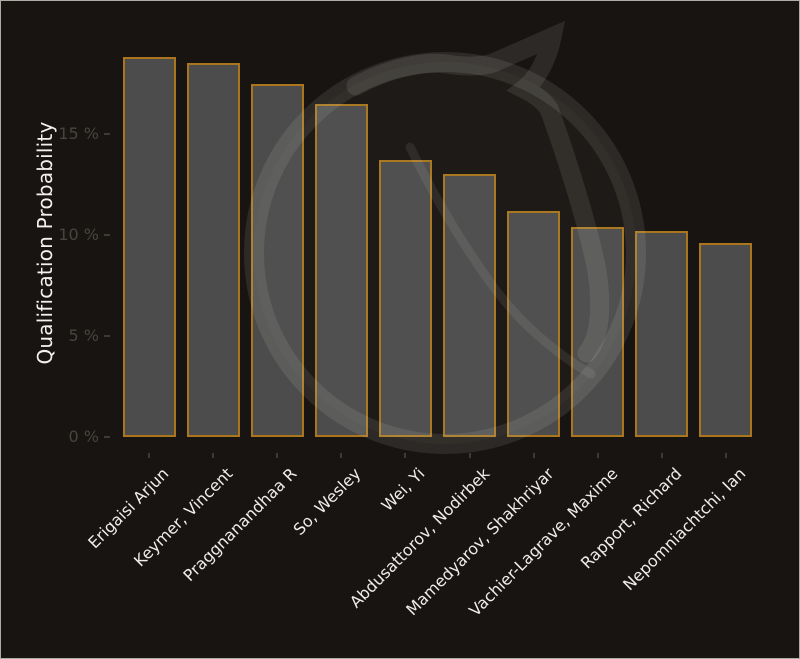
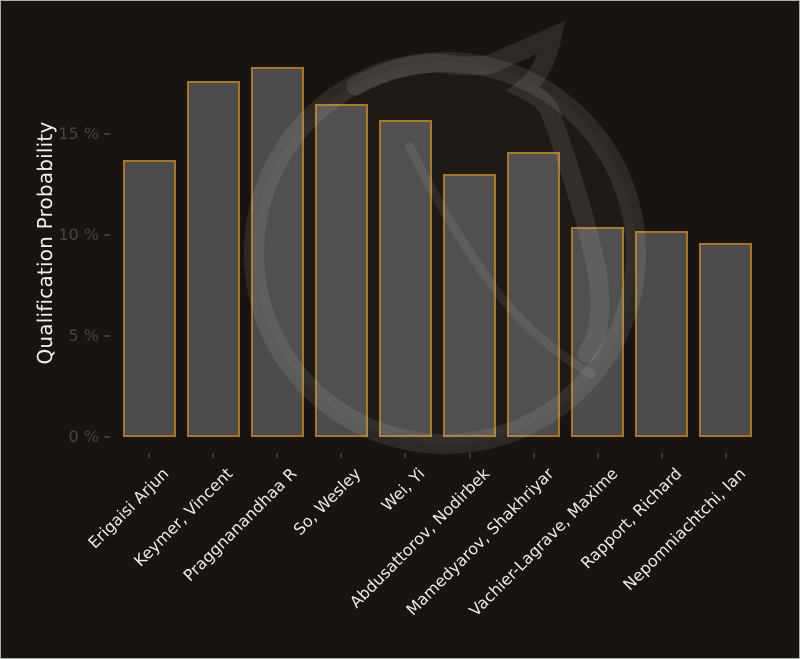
Erigaisi Arjun: 18.8% -> 13.7%
Keymer, Vincent: 18.5% -> 17.6%
Praggnanandhaa R: 17.5% -> 18.3%
Wei, Yi: 13.7% -> 15.7%
Mamedyarov, Shakhriyar: 11.2% -> 14.1%
